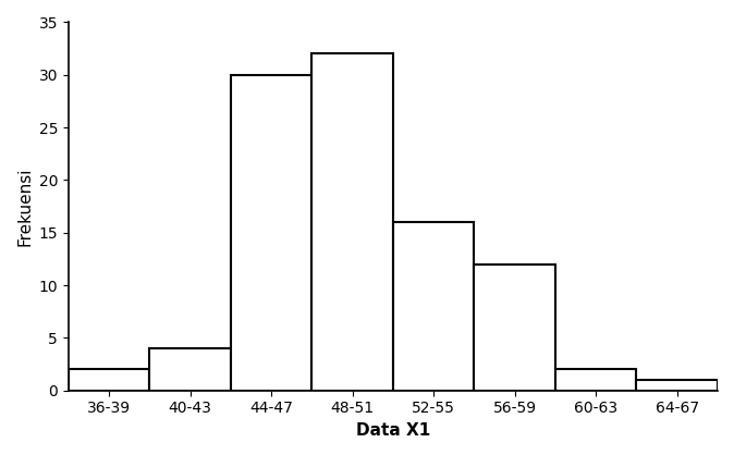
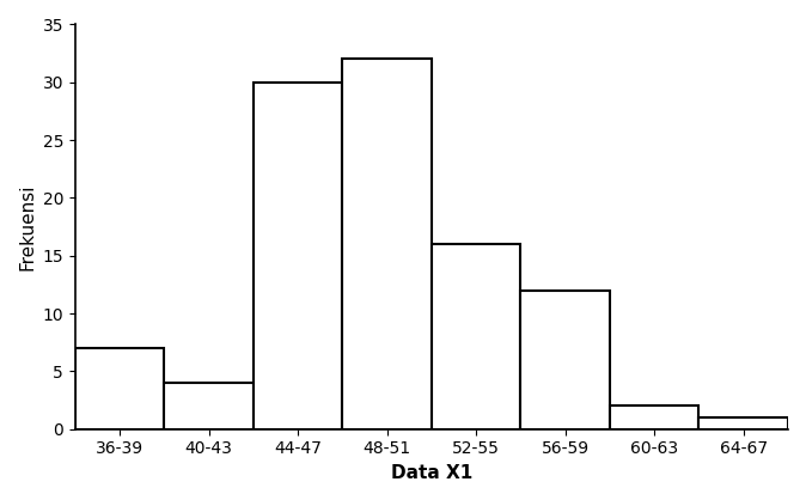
36-39: 2 -> 7
